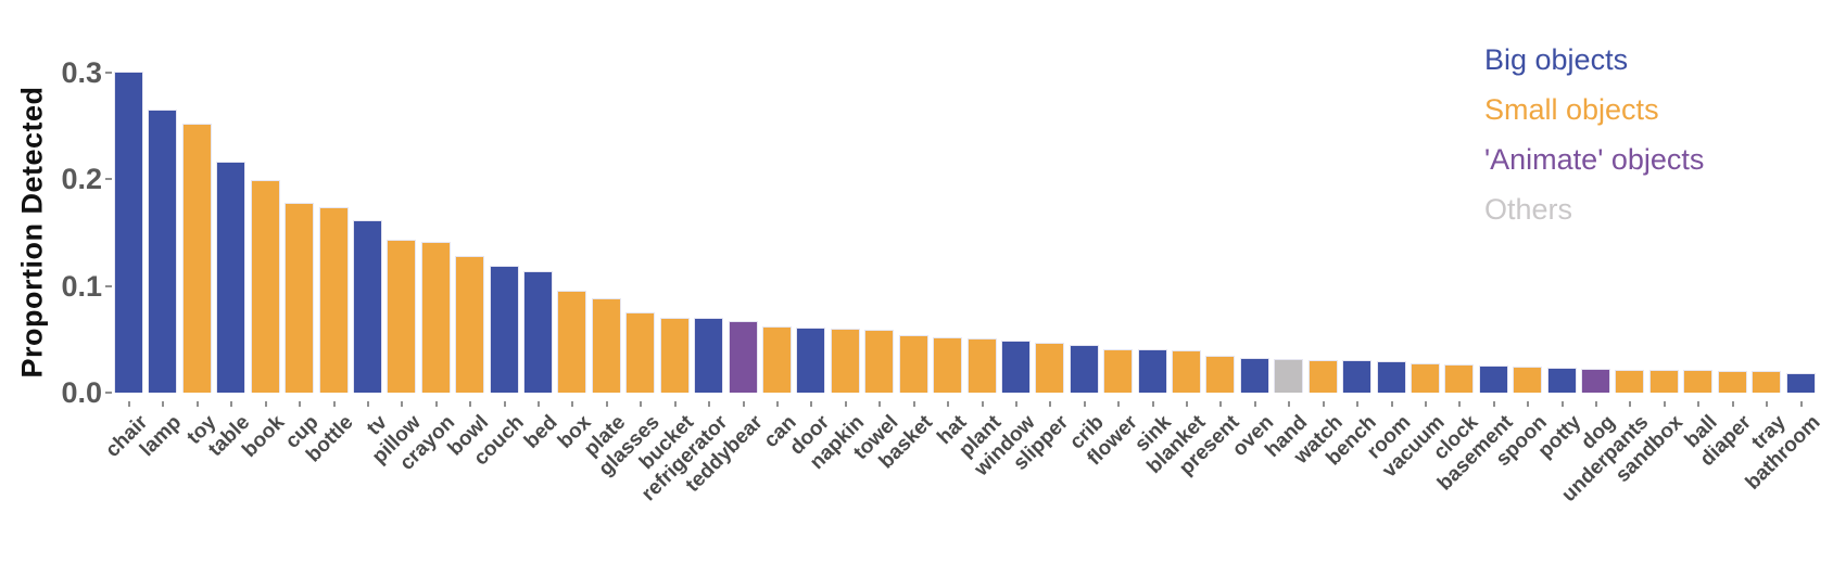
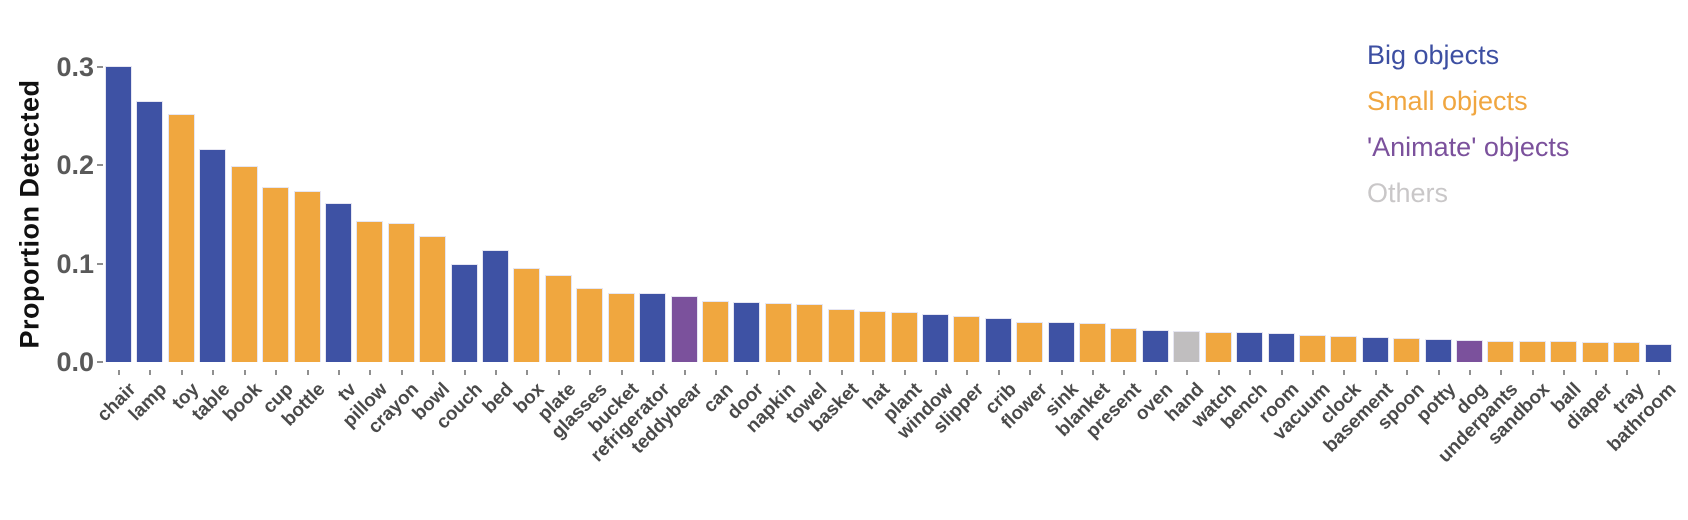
couch: 0.12 -> 0.10
